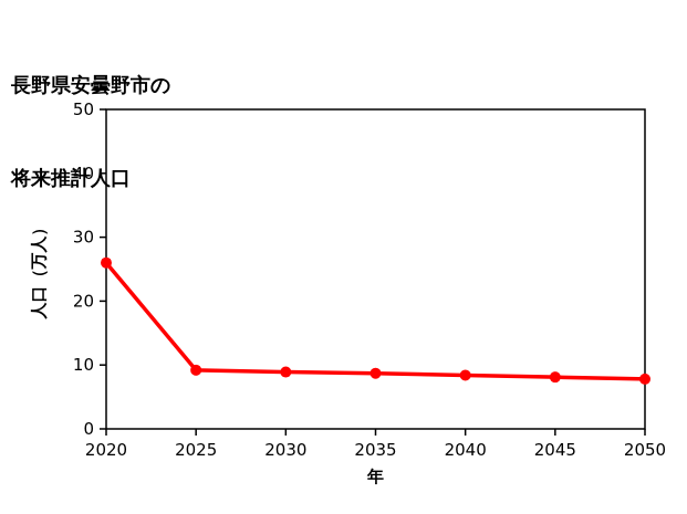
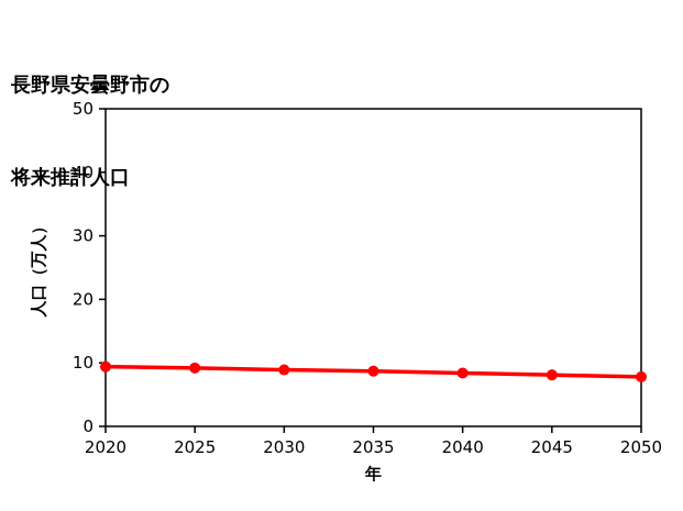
2020: 26 -> 9
